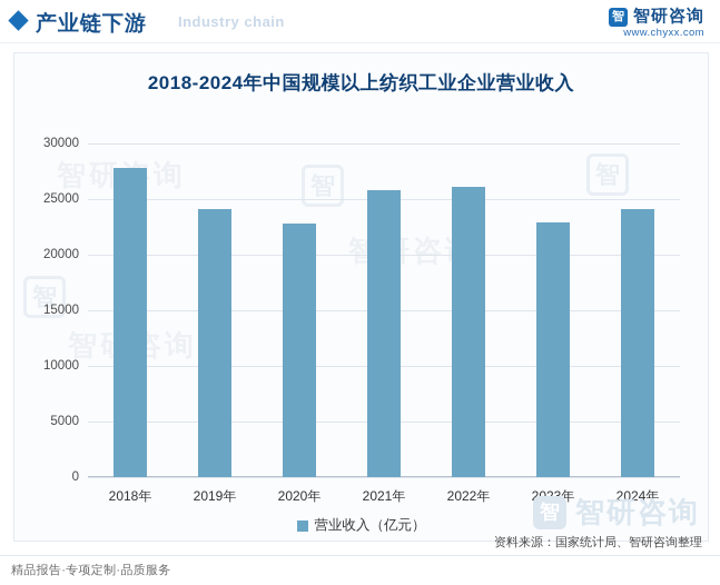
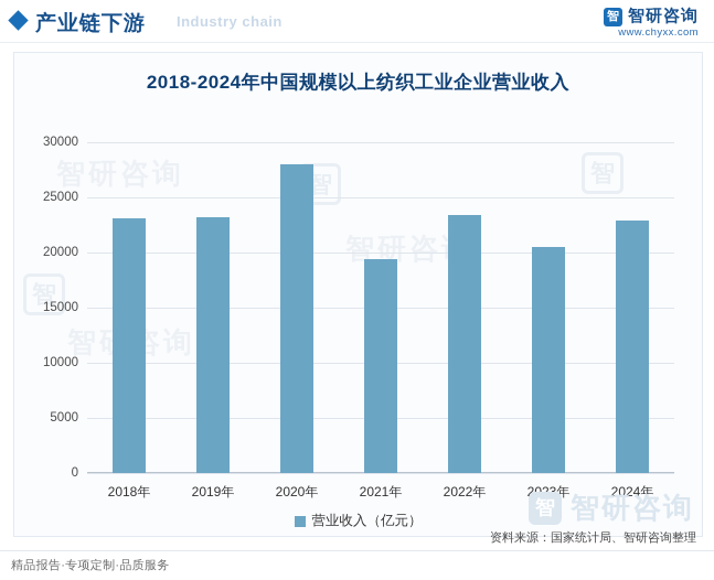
2018年: 27800 -> 23100
2019年: 24100 -> 23200
2020年: 22800 -> 28000
2021年: 25800 -> 19400
2022年: 26200 -> 23400
2023年: 23000 -> 20500
2024年: 24100 -> 22900
